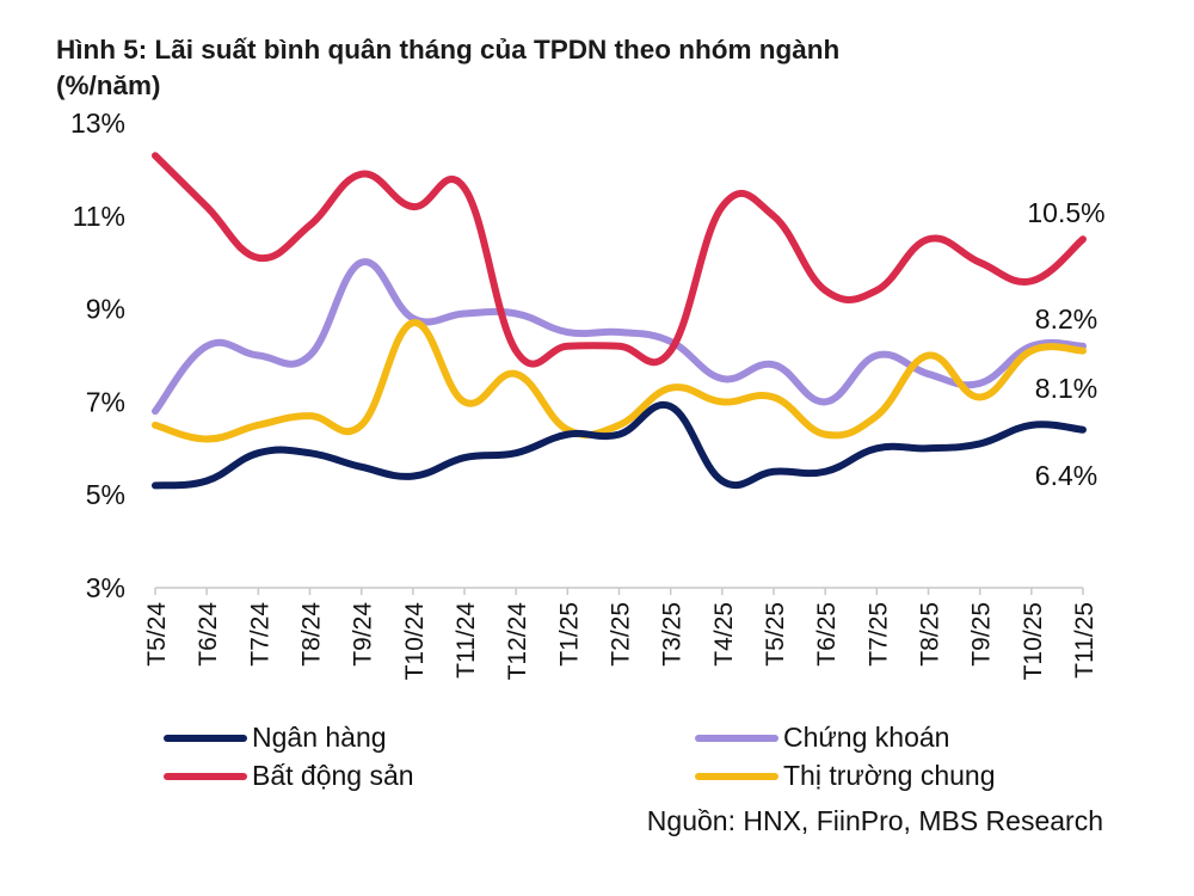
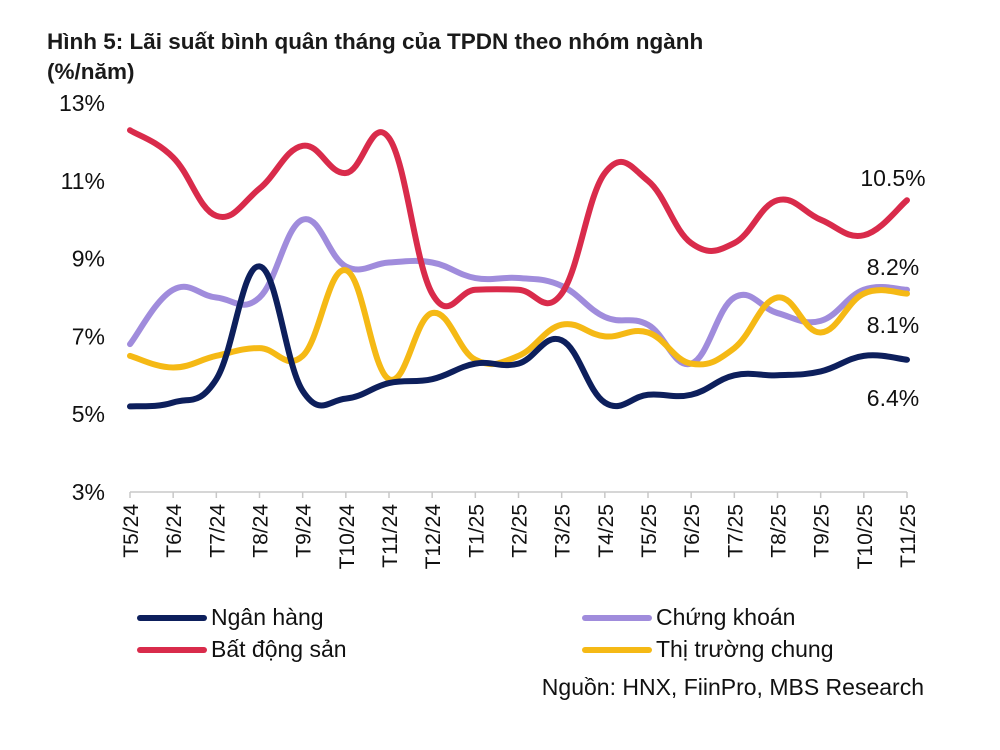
Bất động sản/T6/24: 11.2% -> 11.6%
Ngân hàng/T8/24: 5.9% -> 8.8%
Bất động sản/T11/24: 11.6% -> 12.1%
Thị trường chung/T11/24: 7.0% -> 5.9%
Chứng khoán/T5/25: 7.8% -> 7.3%
Chứng khoán/T6/25: 7.0% -> 6.3%
